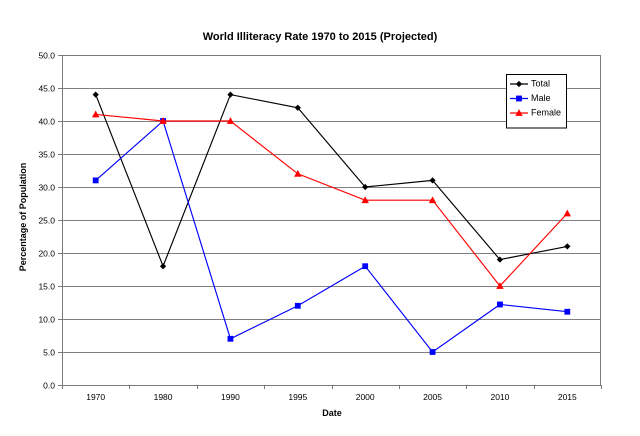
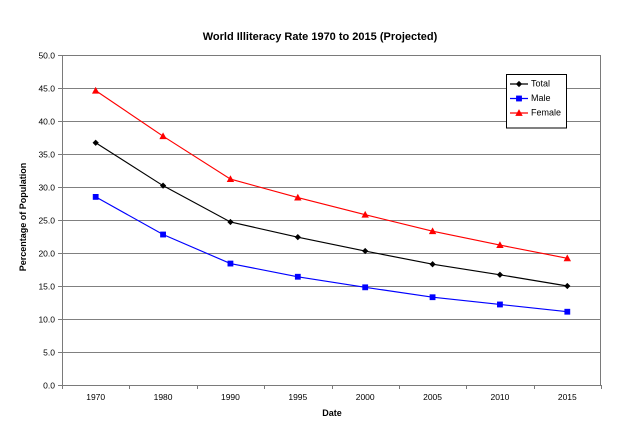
Total/1970: 44 -> 37
Male/1970: 31 -> 28
Female/1970: 41 -> 45
Total/1980: 18 -> 30
Male/1980: 40 -> 23
Female/1980: 40 -> 38
Total/1990: 44 -> 25
Male/1990: 7 -> 18
Female/1990: 40 -> 31
Total/1995: 42 -> 22
Male/1995: 12 -> 16
Female/1995: 32 -> 28
Total/2000: 30 -> 20
Male/2000: 18 -> 15
Female/2000: 28 -> 26
Total/2005: 31 -> 18
Male/2005: 5 -> 13
Female/2005: 28 -> 23
Total/2010: 19 -> 17
Female/2010: 15 -> 21
Total/2015: 21 -> 15
Female/2015: 26 -> 19
